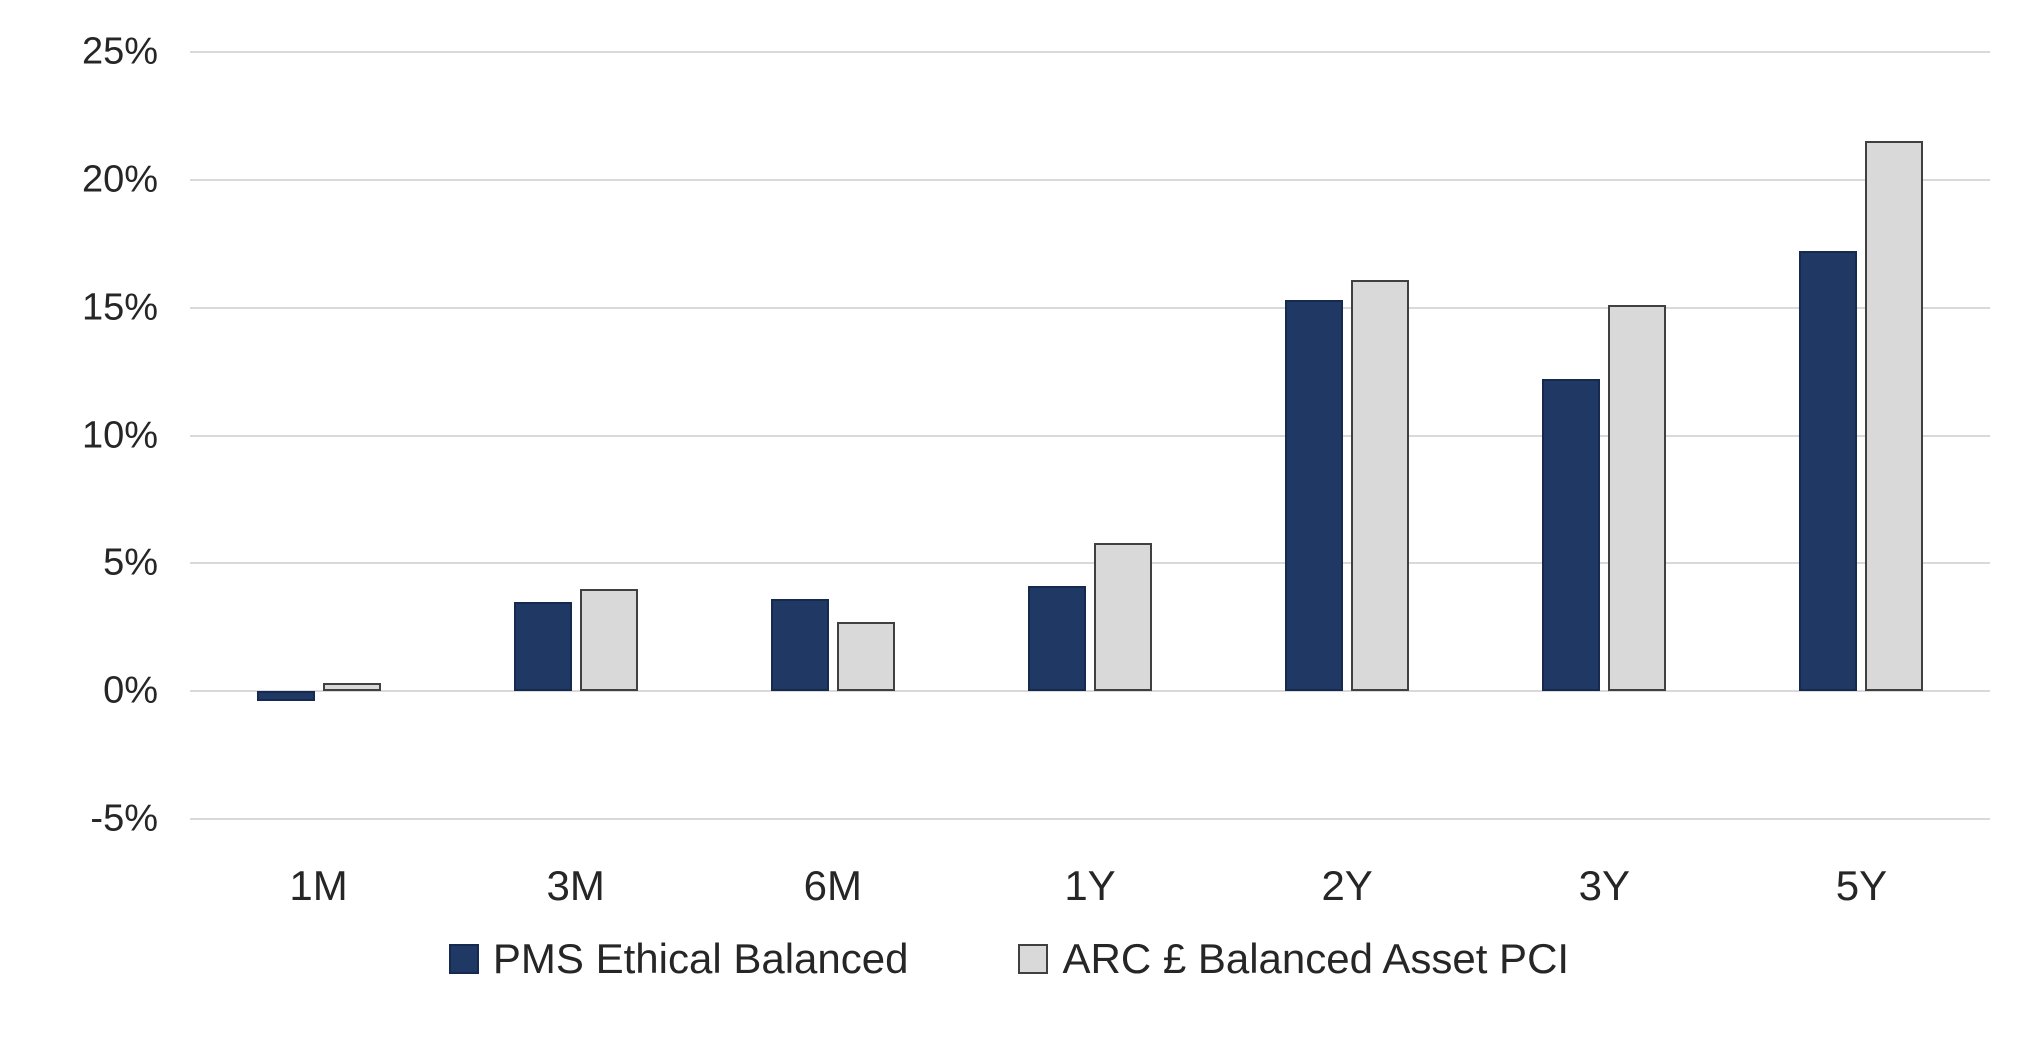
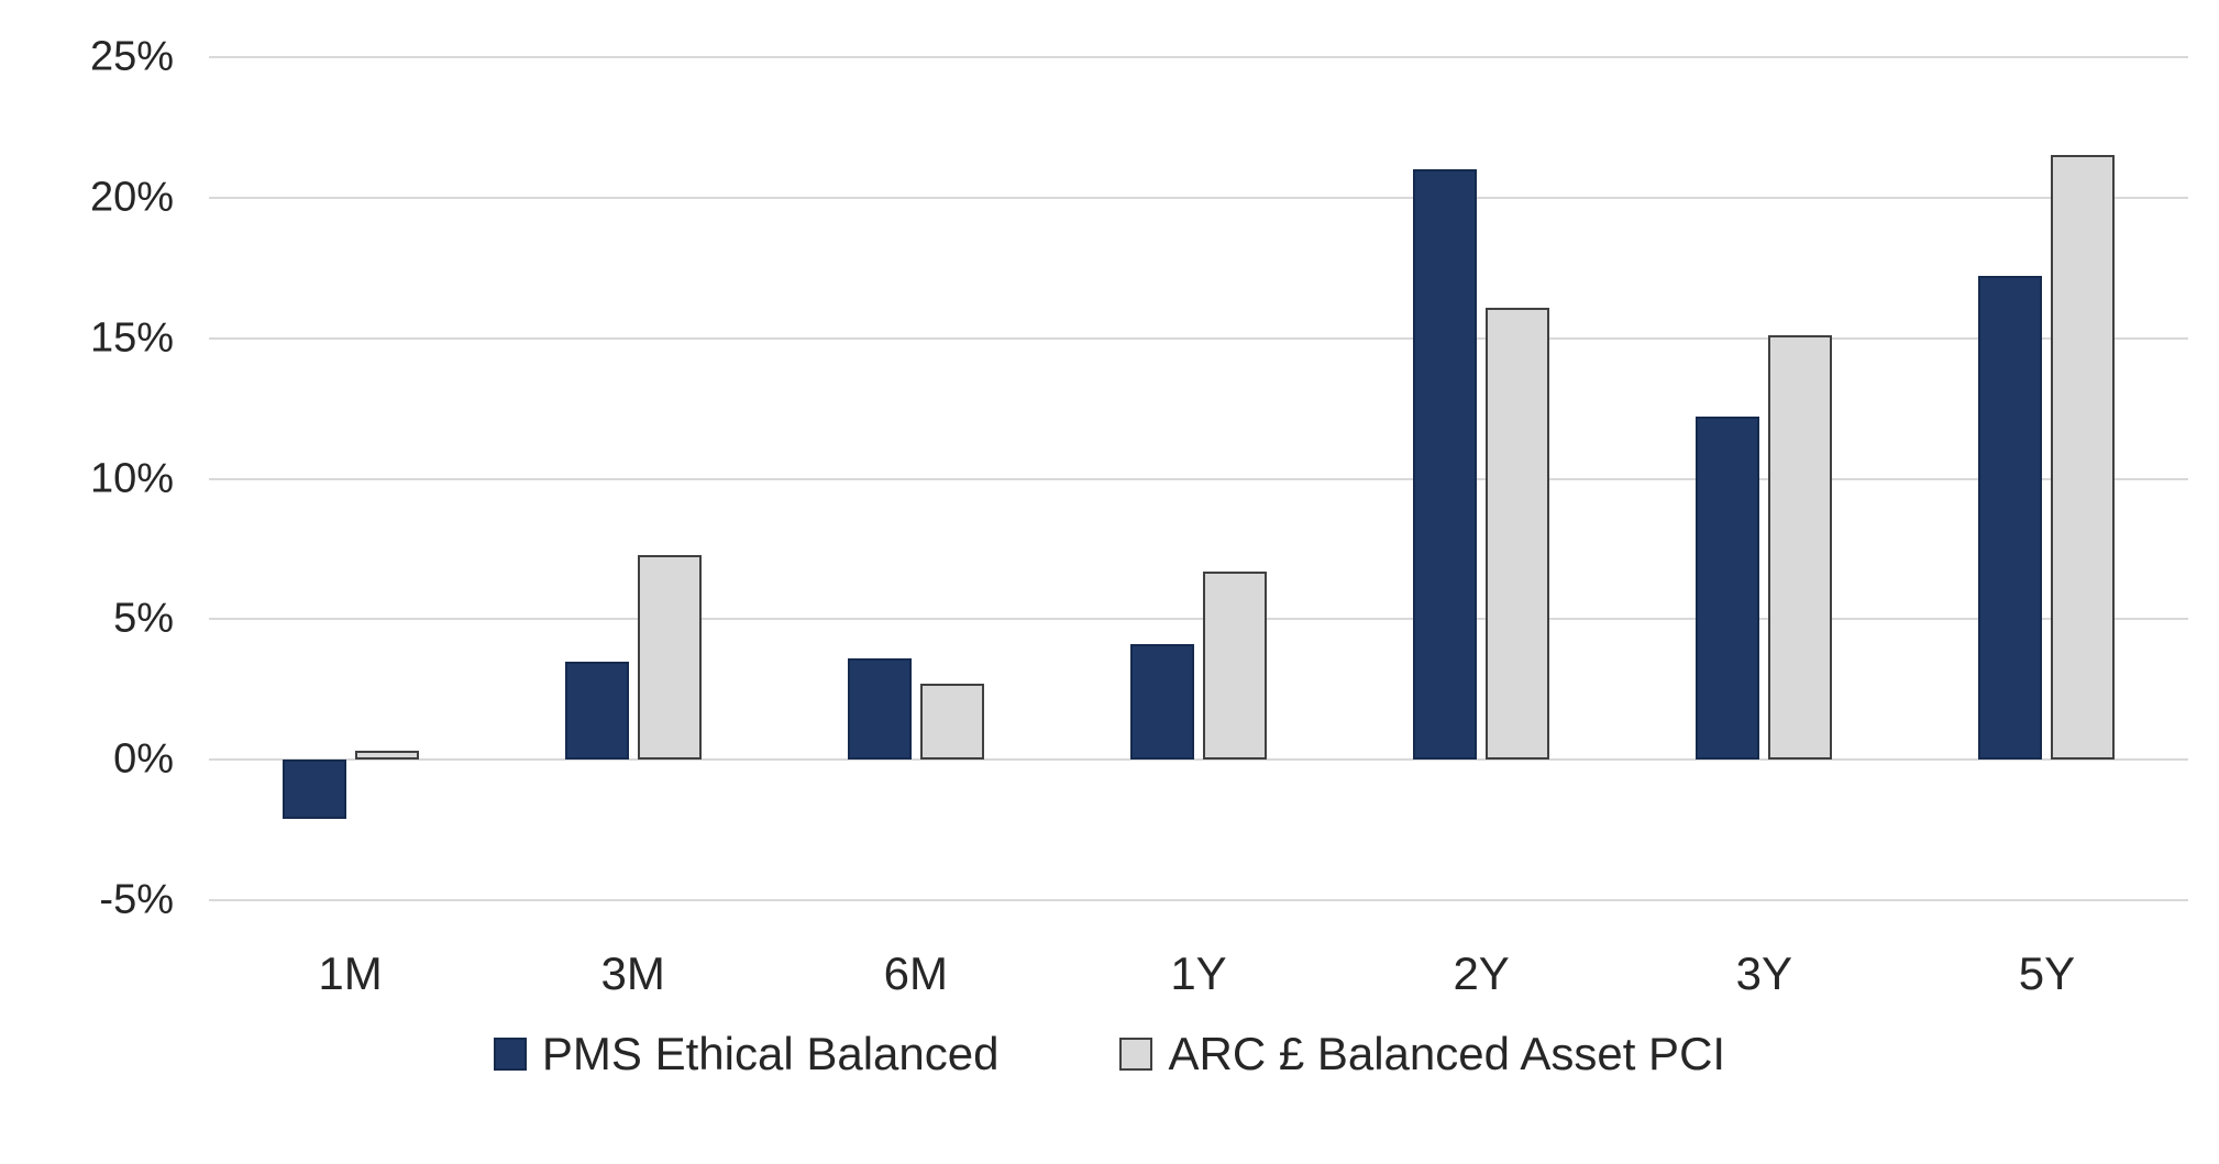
PMS Ethical Balanced/1M: -0.4% -> -2.1%
ARC £ Balanced Asset PCI/3M: 4.0% -> 7.3%
ARC £ Balanced Asset PCI/1Y: 5.8% -> 6.7%
PMS Ethical Balanced/2Y: 15.3% -> 21.0%
